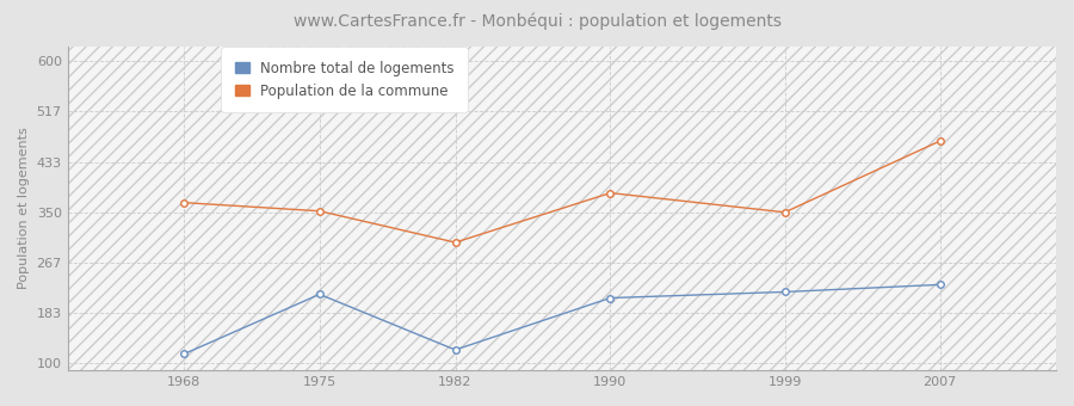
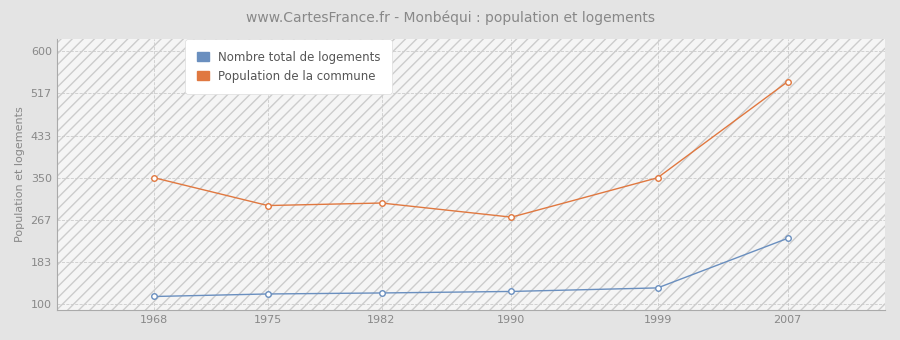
Population de la commune/1968: 366 -> 350
Nombre total de logements/1975: 214 -> 120
Population de la commune/1975: 352 -> 295
Nombre total de logements/1990: 208 -> 125
Population de la commune/1990: 382 -> 272
Nombre total de logements/1999: 218 -> 132
Population de la commune/2007: 468 -> 540
